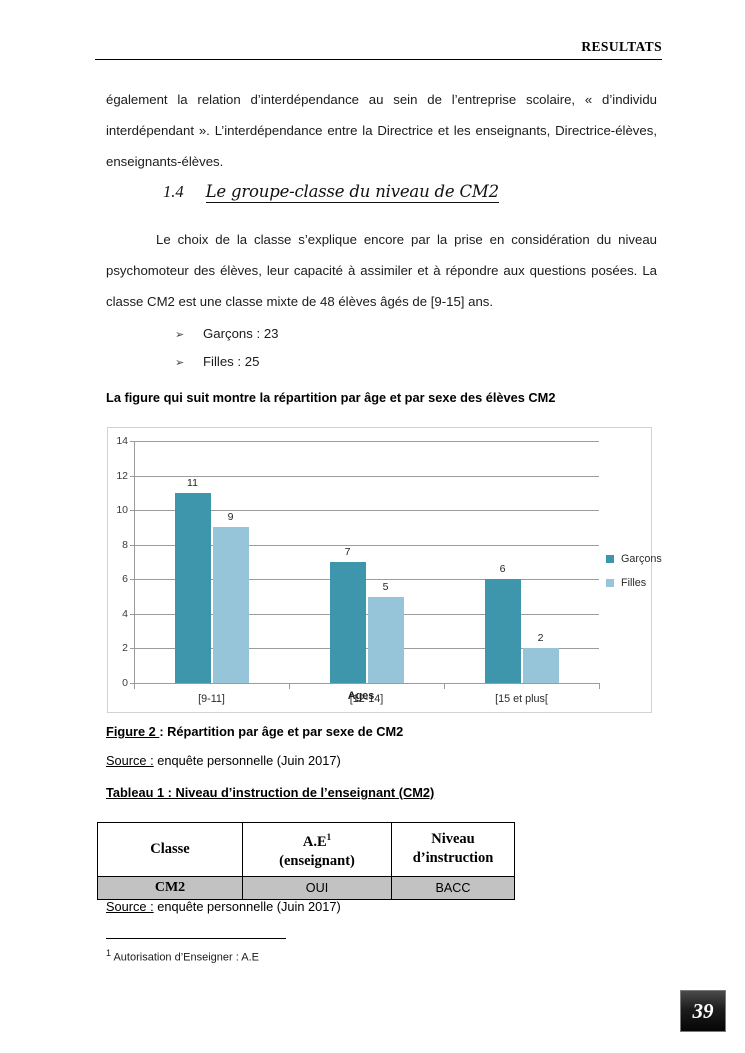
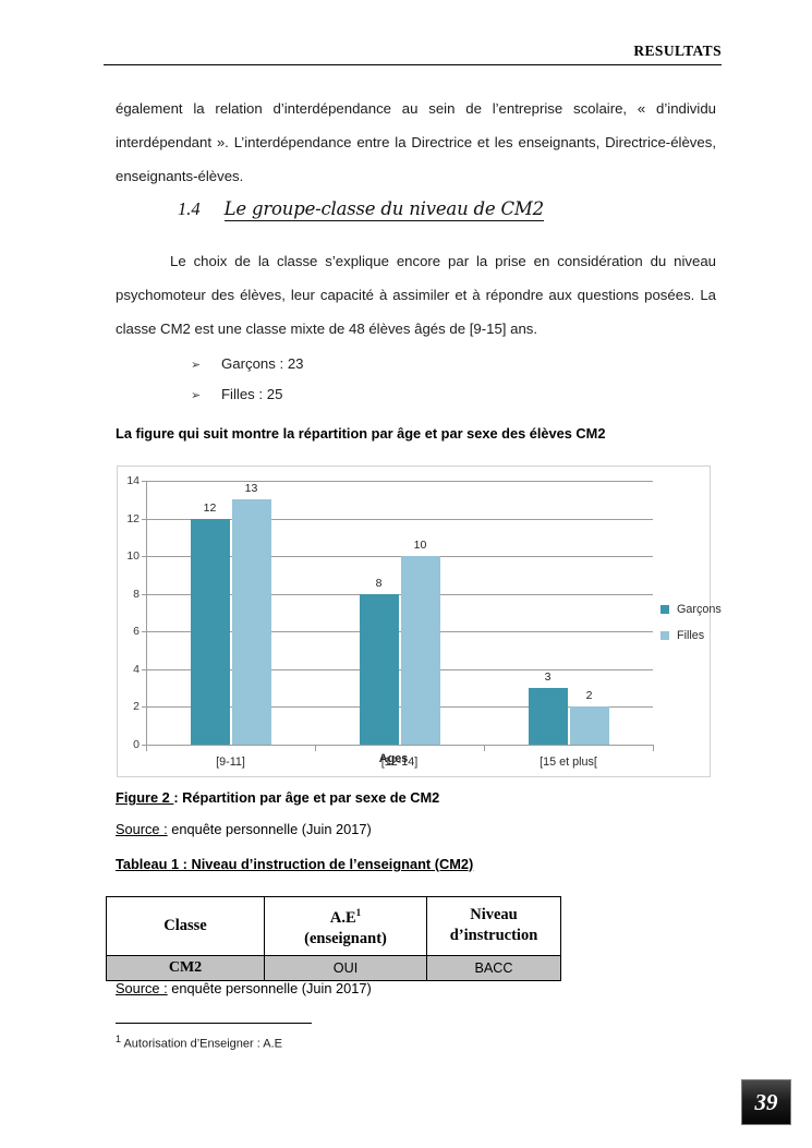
Garçons/[9-11]: 11 -> 12
Filles/[9-11]: 9 -> 13
Garçons/[12-14]: 7 -> 8
Filles/[12-14]: 5 -> 10
Garçons/[15 et plus[: 6 -> 3
